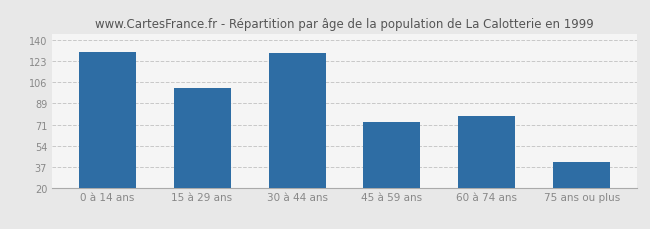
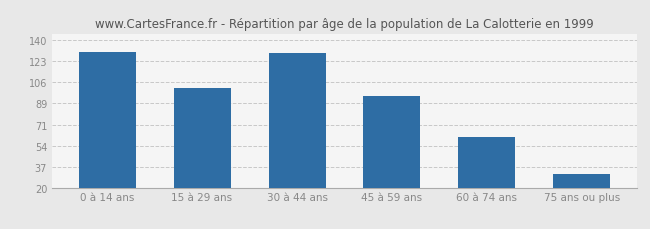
45 à 59 ans: 73 -> 94
60 à 74 ans: 78 -> 61
75 ans ou plus: 41 -> 31
